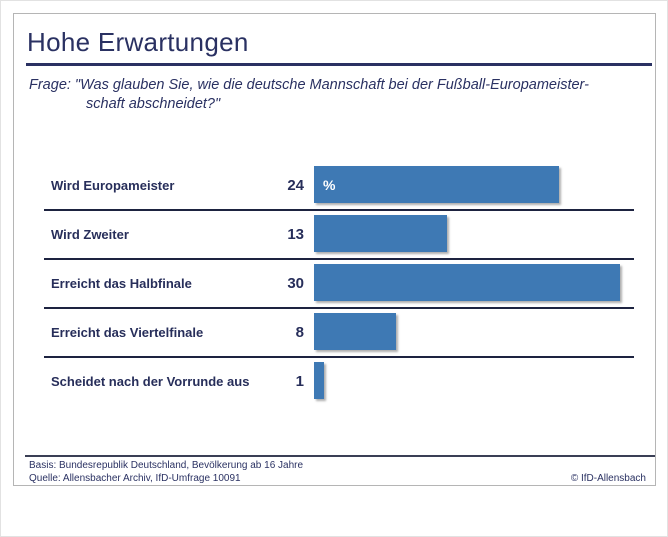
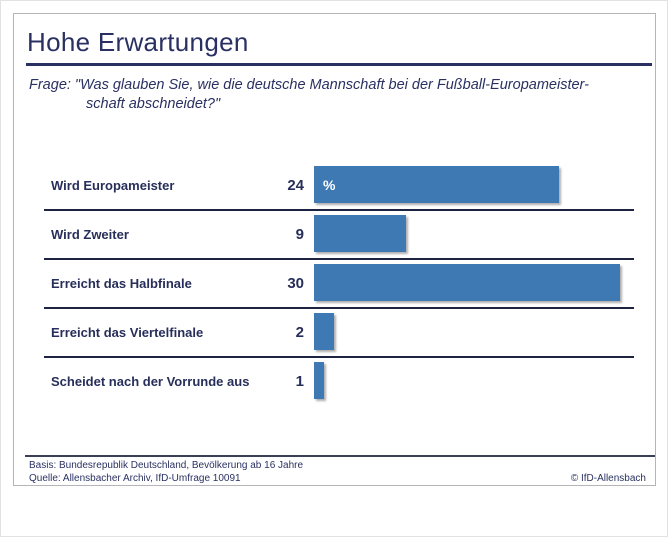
Wird Zweiter: 13 -> 9
Erreicht das Viertelfinale: 8 -> 2
